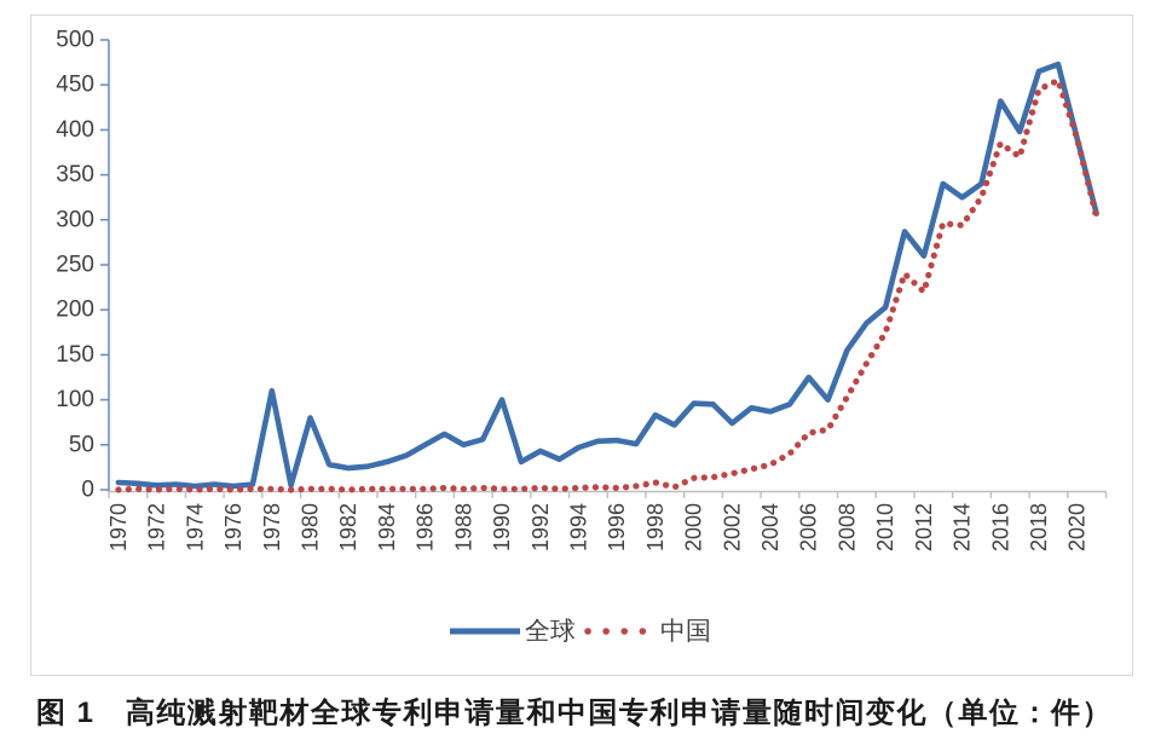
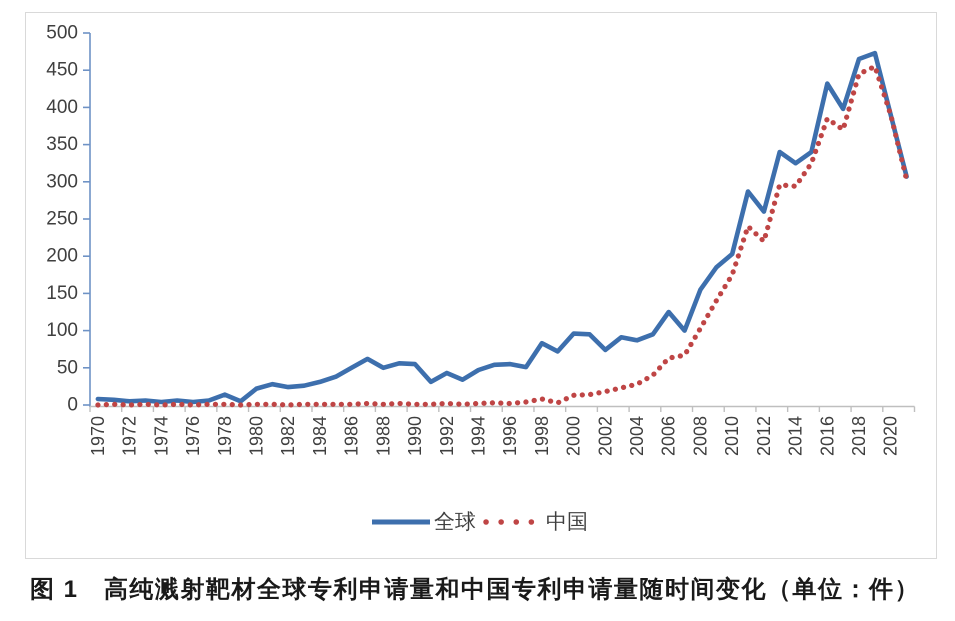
全球/1978: 110 -> 10
全球/1980: 80 -> 20
全球/1990: 100 -> 60
